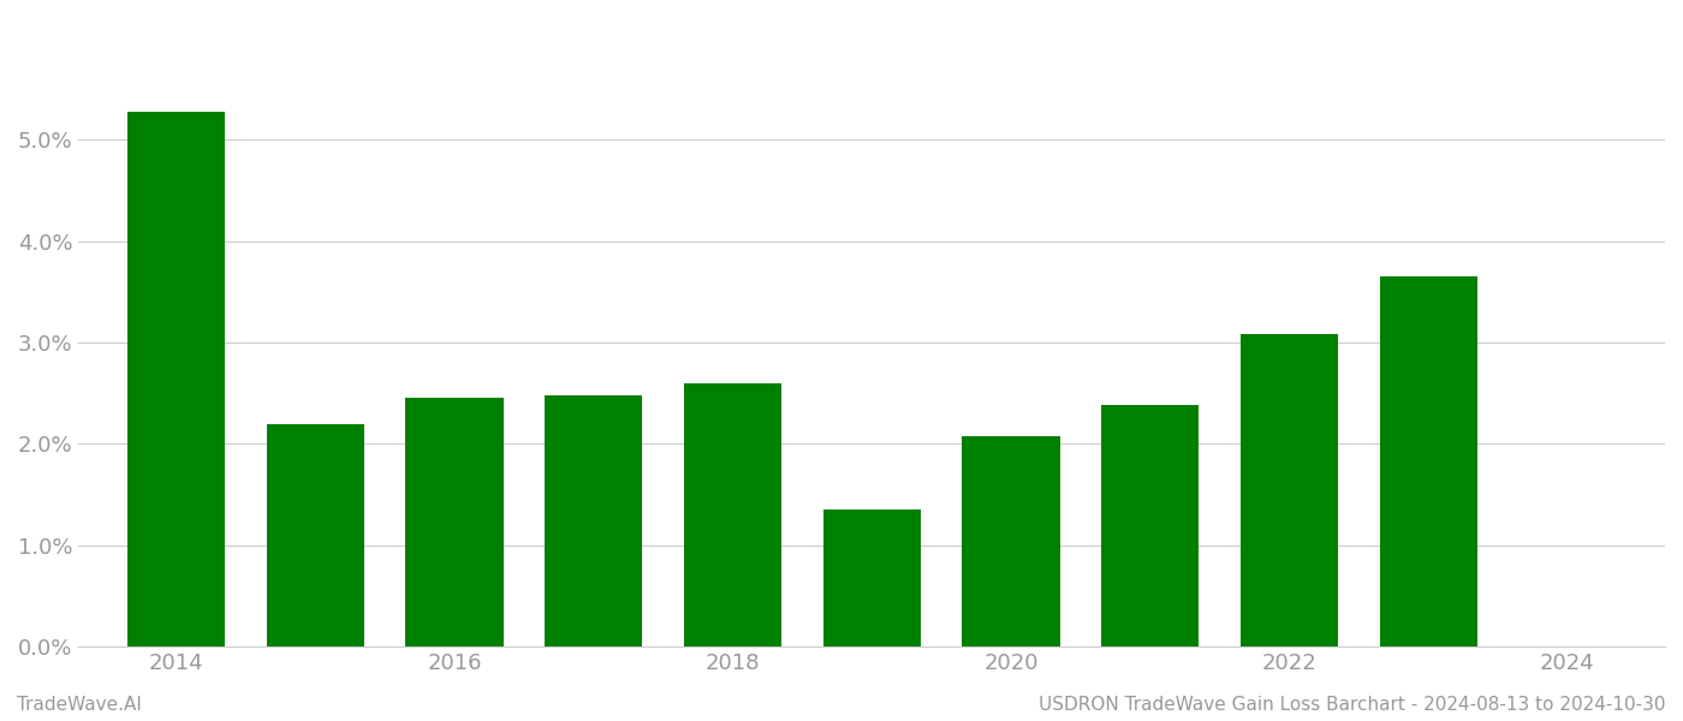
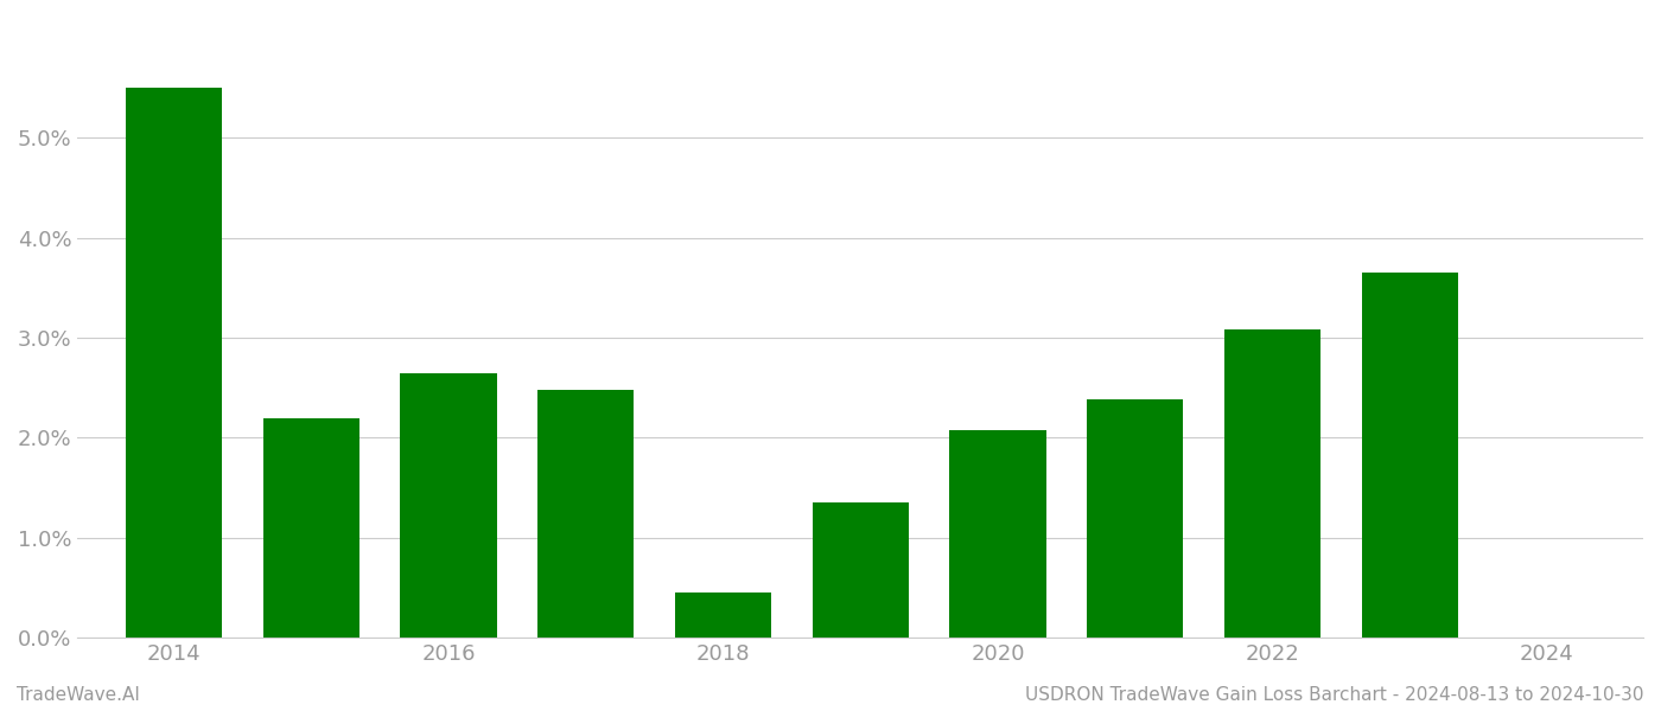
2014: 5.28% -> 5.50%
2016: 2.46% -> 2.65%
2018: 2.60% -> 0.45%
